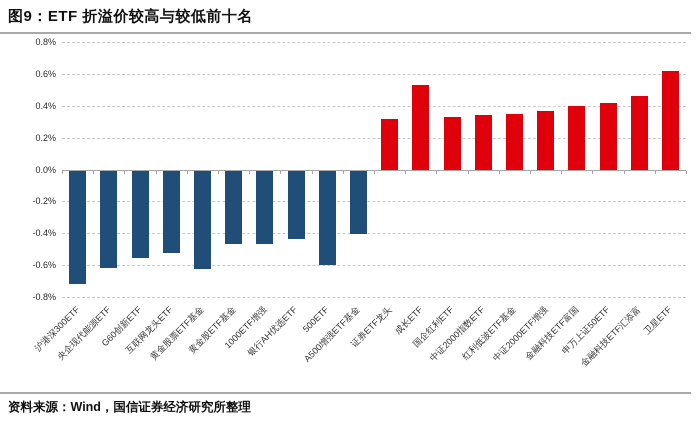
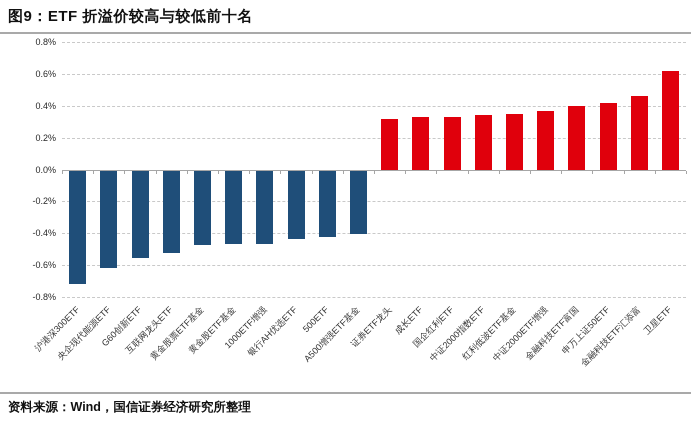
黄金股票ETF基金: -0.62% -> -0.47%
500ETF: -0.59% -> -0.42%
成长ETF: 0.53% -> 0.33%
